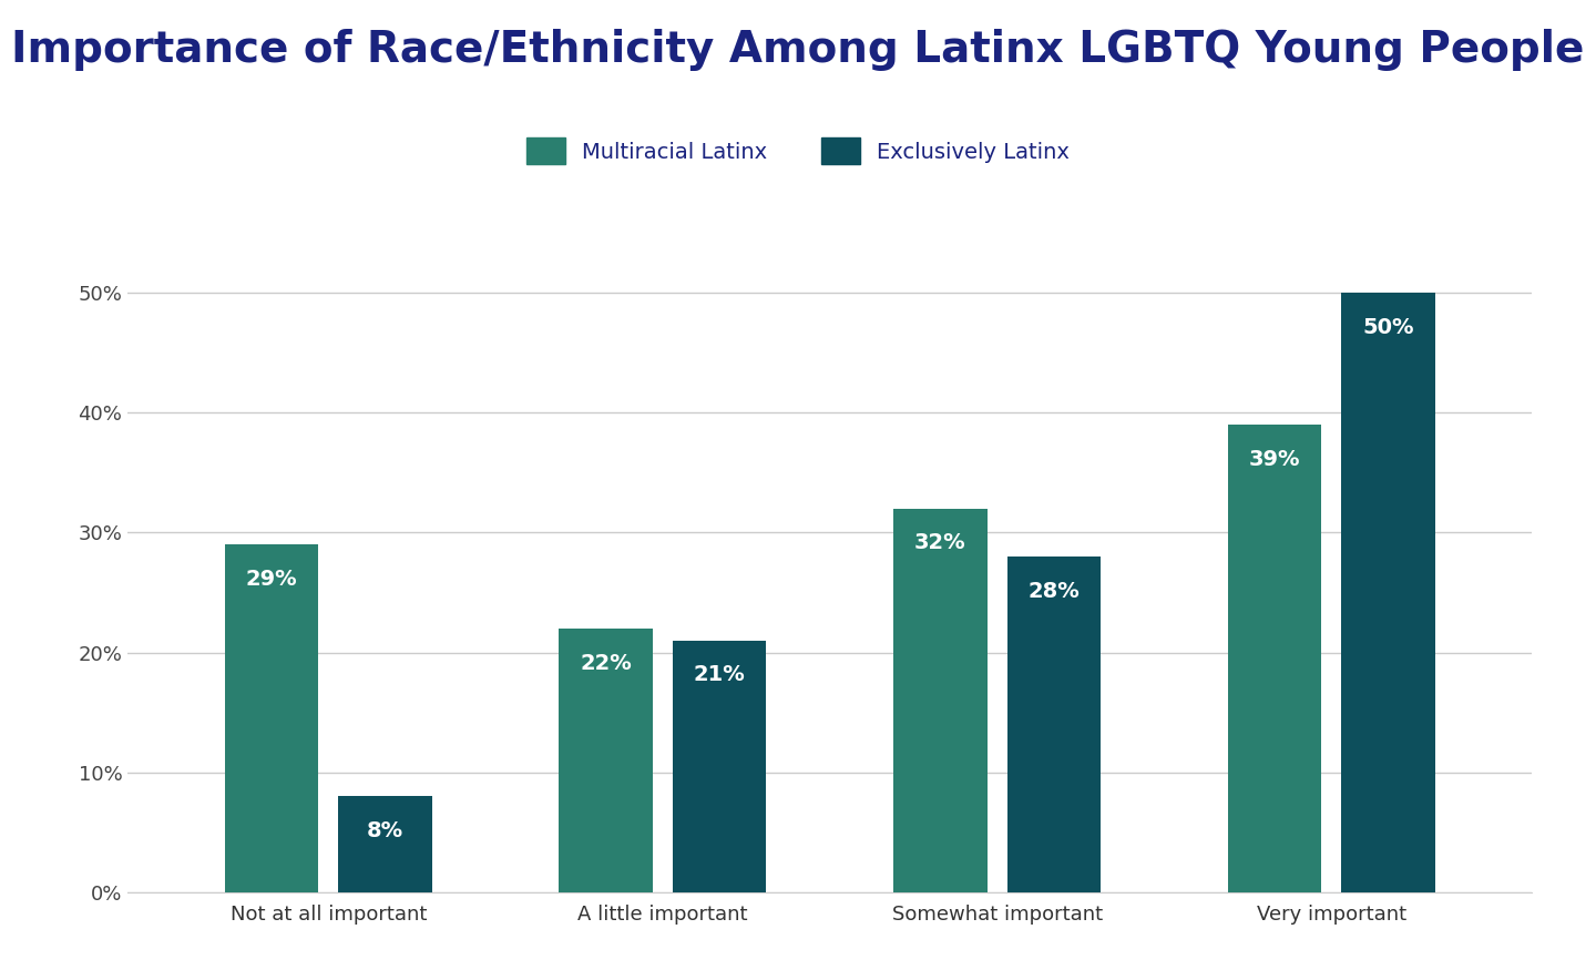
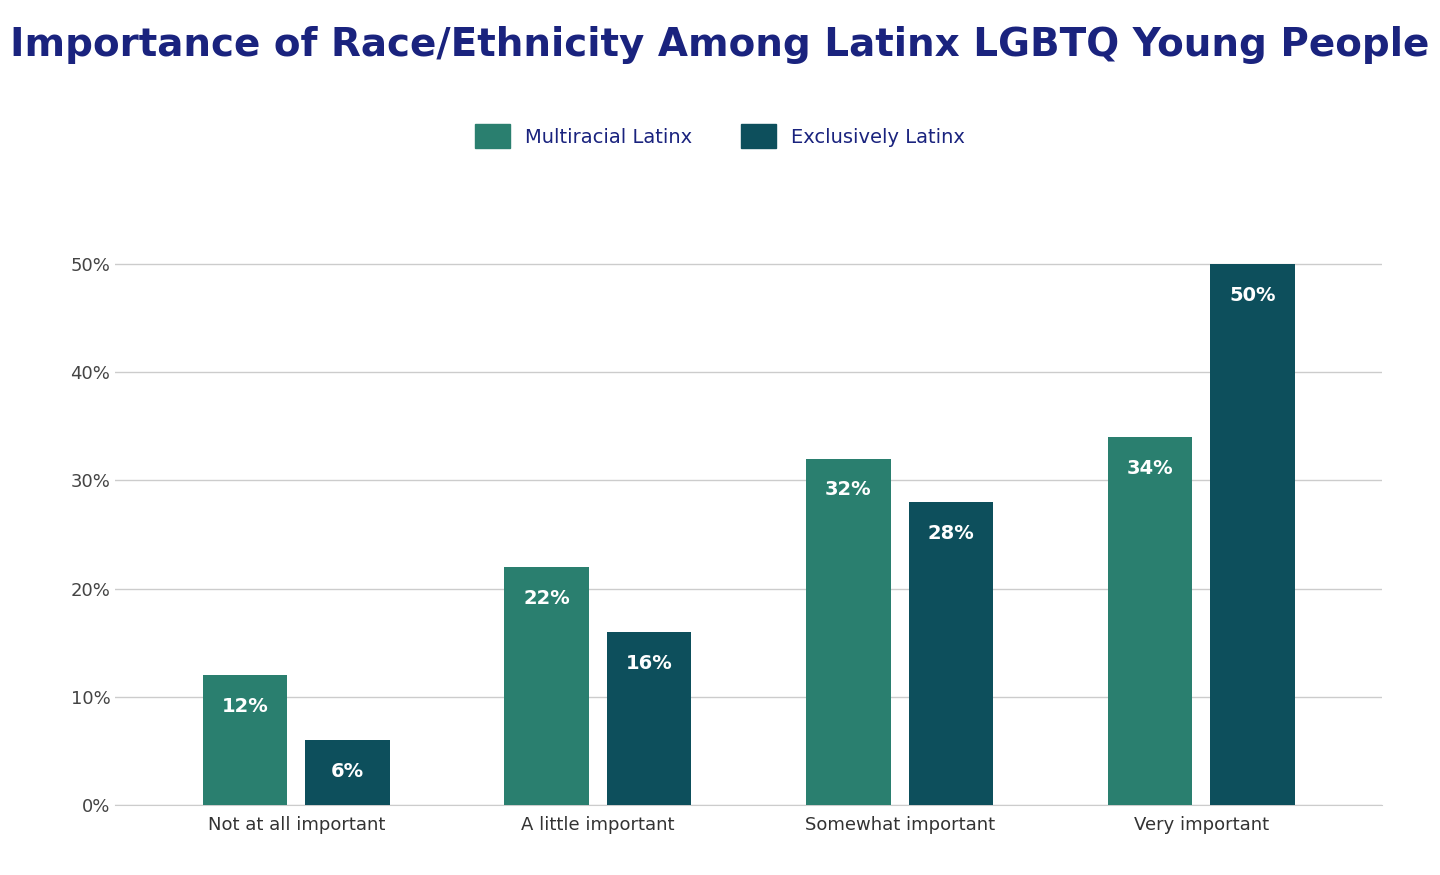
Multiracial Latinx/Not at all important: 29% -> 12%
Exclusively Latinx/Not at all important: 8% -> 6%
Exclusively Latinx/A little important: 21% -> 16%
Multiracial Latinx/Very important: 39% -> 34%
